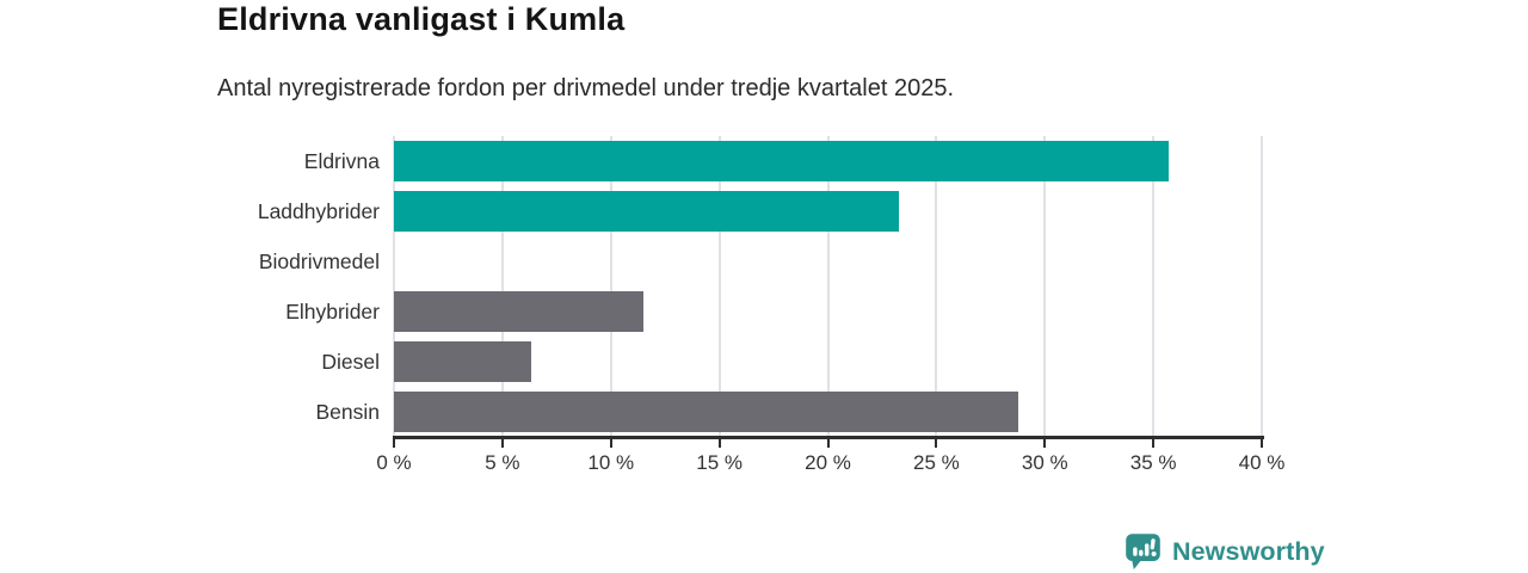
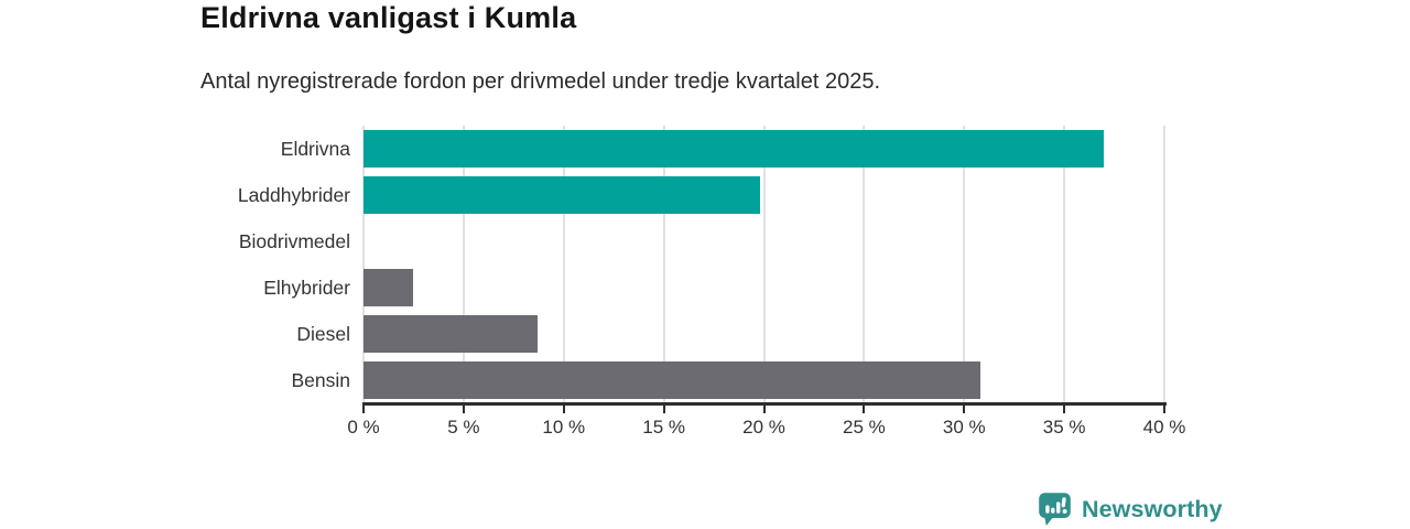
Eldrivna: 35.7% -> 37.0%
Laddhybrider: 23.3% -> 19.8%
Elhybrider: 11.5% -> 2.5%
Diesel: 6.3% -> 8.7%
Bensin: 28.8% -> 30.8%
